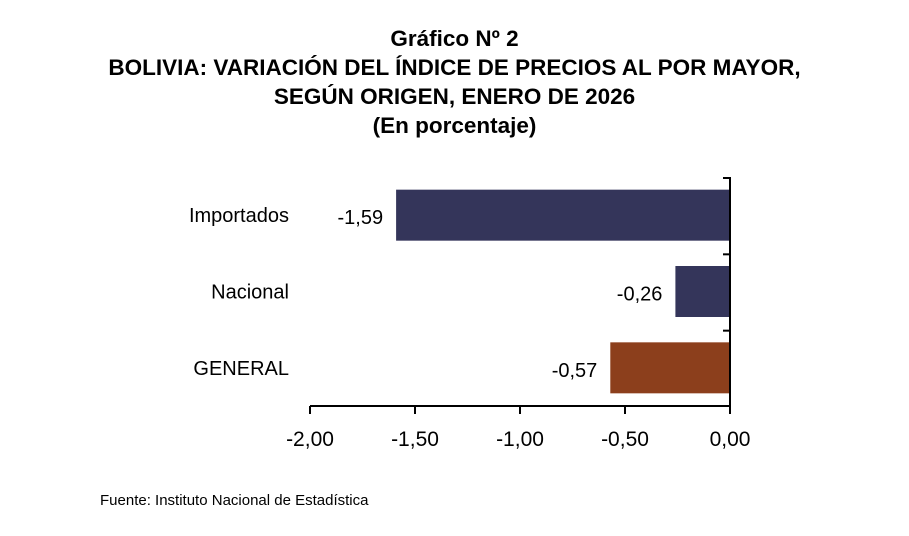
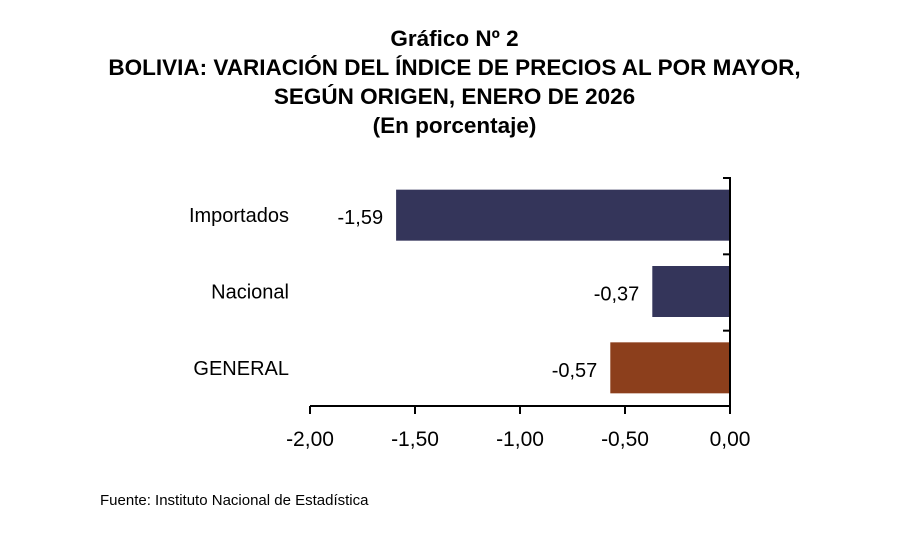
Nacional: -0,26 -> -0,37
